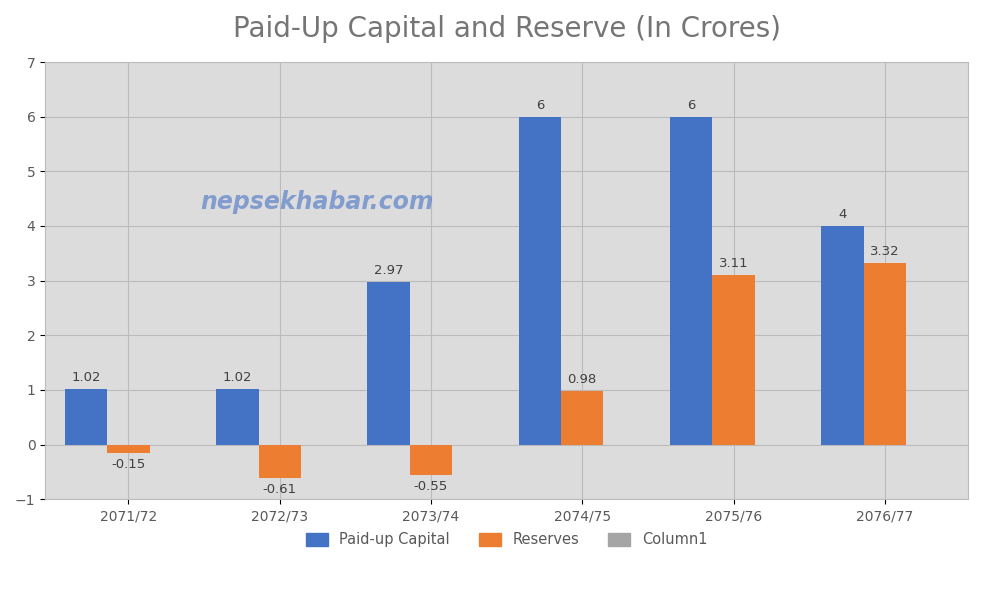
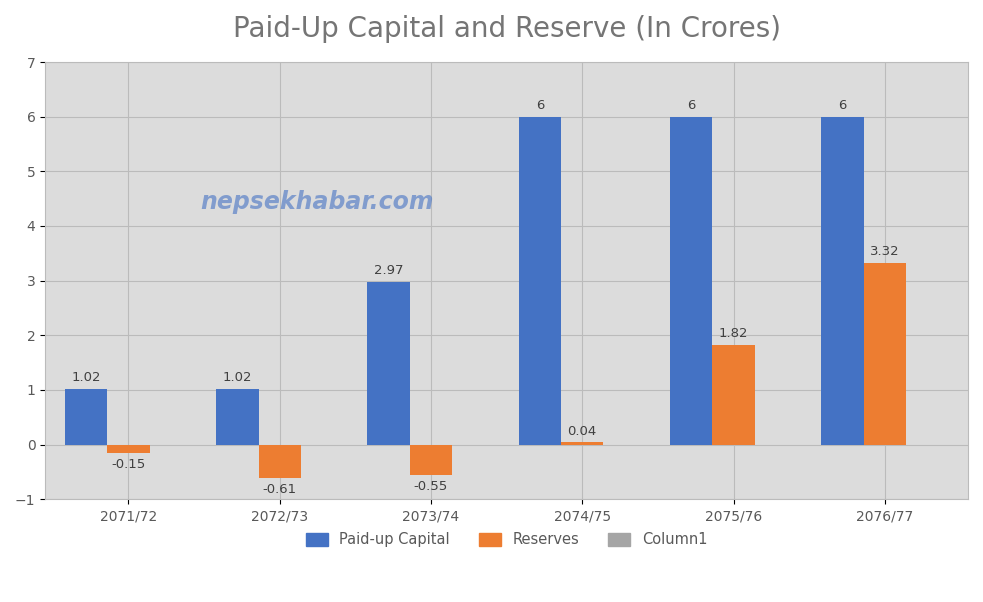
Reserves/2074/75: 0.98 -> 0.04
Reserves/2075/76: 3.11 -> 1.82
Paid-up Capital/2076/77: 4 -> 6
